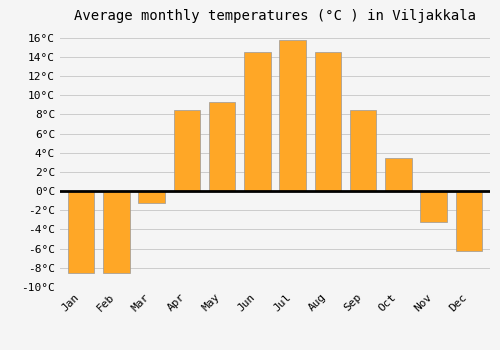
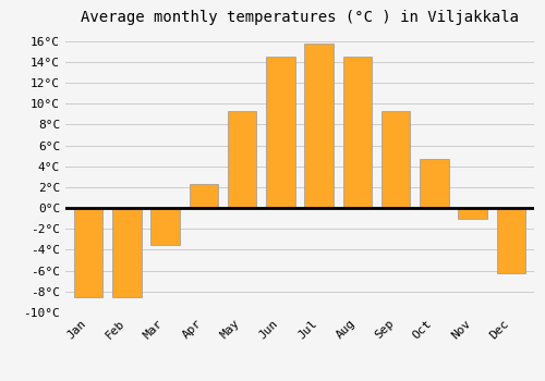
Mar: -1.2°C -> -3.5°C
Apr: 8.4°C -> 2.3°C
Sep: 8.4°C -> 9.3°C
Oct: 3.4°C -> 4.7°C
Nov: -3.2°C -> -1.0°C
